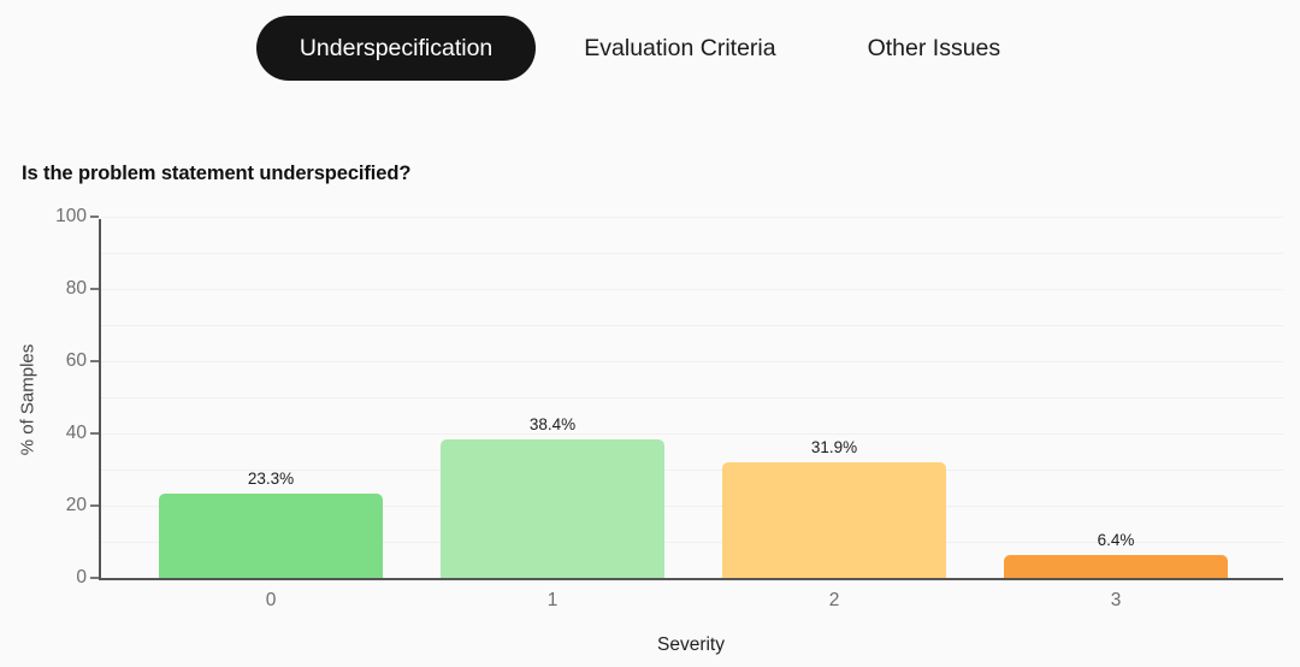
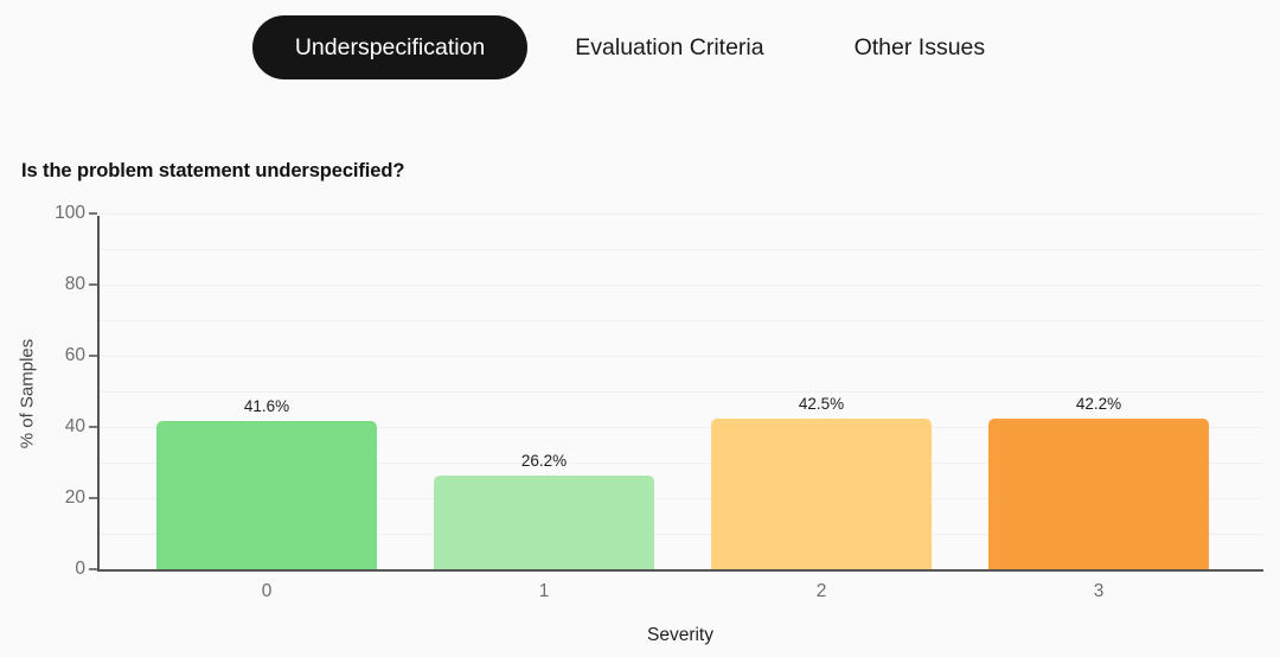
0: 23.3% -> 41.6%
1: 38.4% -> 26.2%
2: 31.9% -> 42.5%
3: 6.4% -> 42.2%
